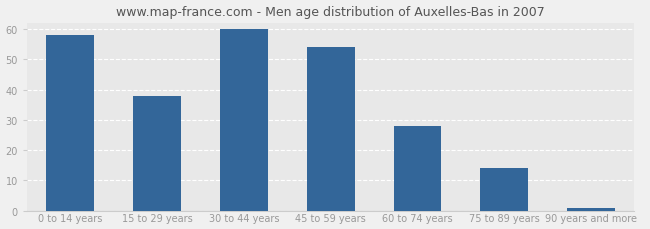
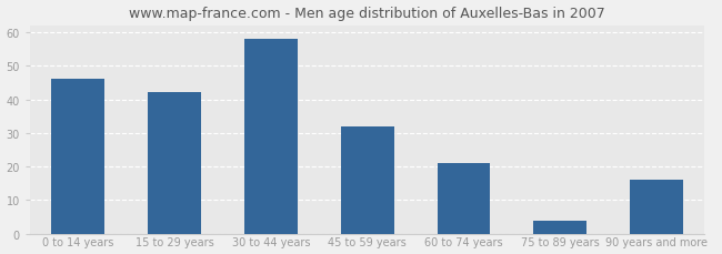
0 to 14 years: 58 -> 46
15 to 29 years: 38 -> 42
30 to 44 years: 60 -> 58
45 to 59 years: 54 -> 32
60 to 74 years: 28 -> 21
75 to 89 years: 14 -> 4
90 years and more: 1 -> 16
